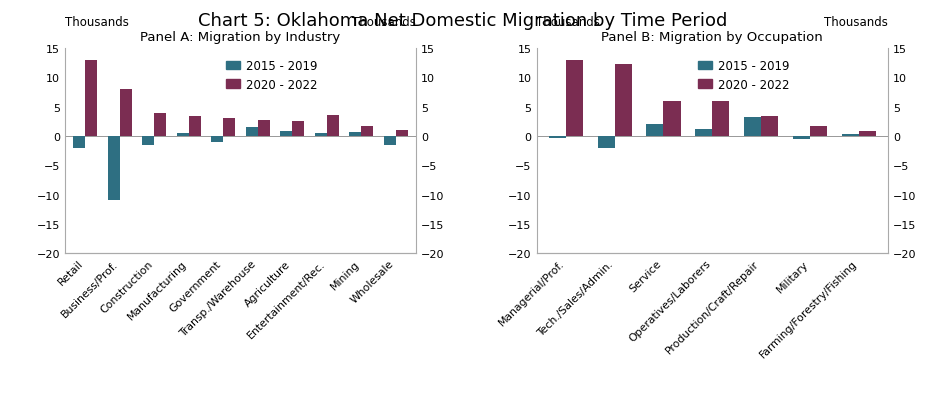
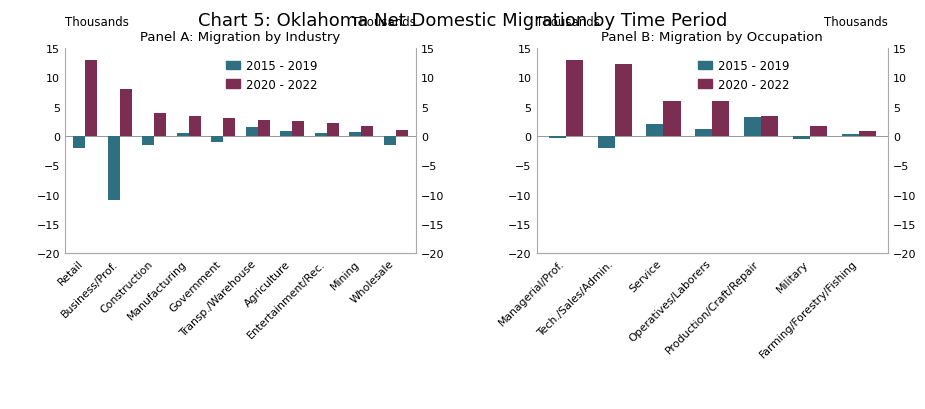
Panel A: Migration by Industry/2020 - 2022/Entertainment/Rec.: 3.6 -> 2.2
